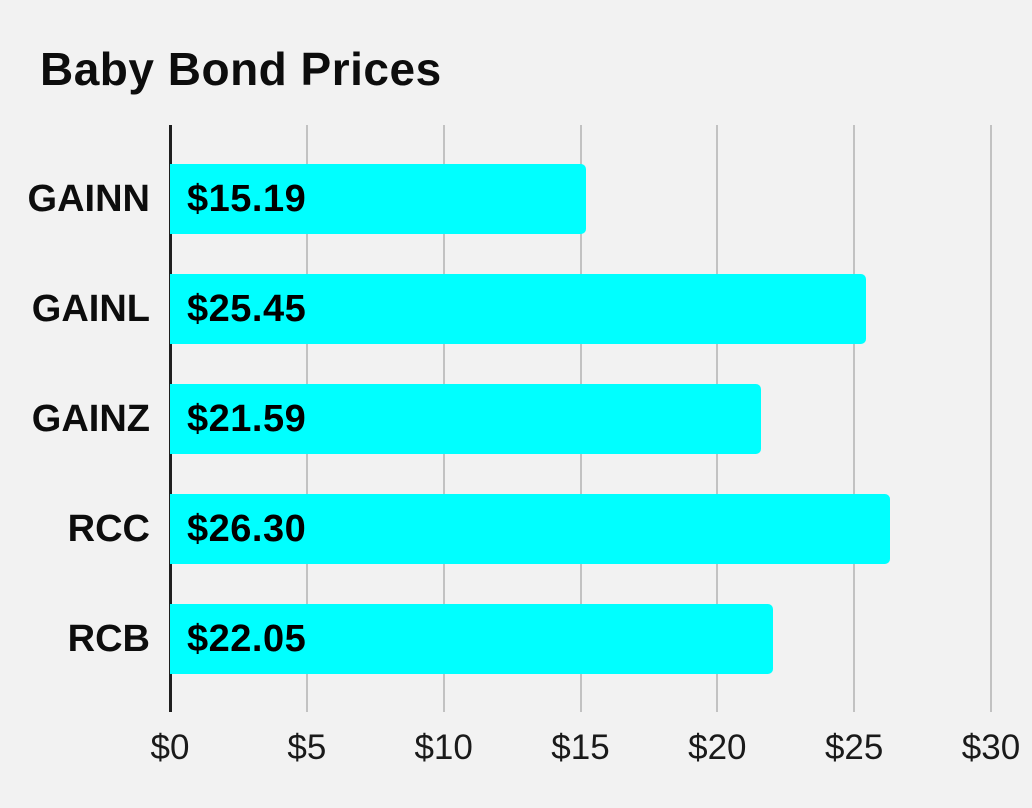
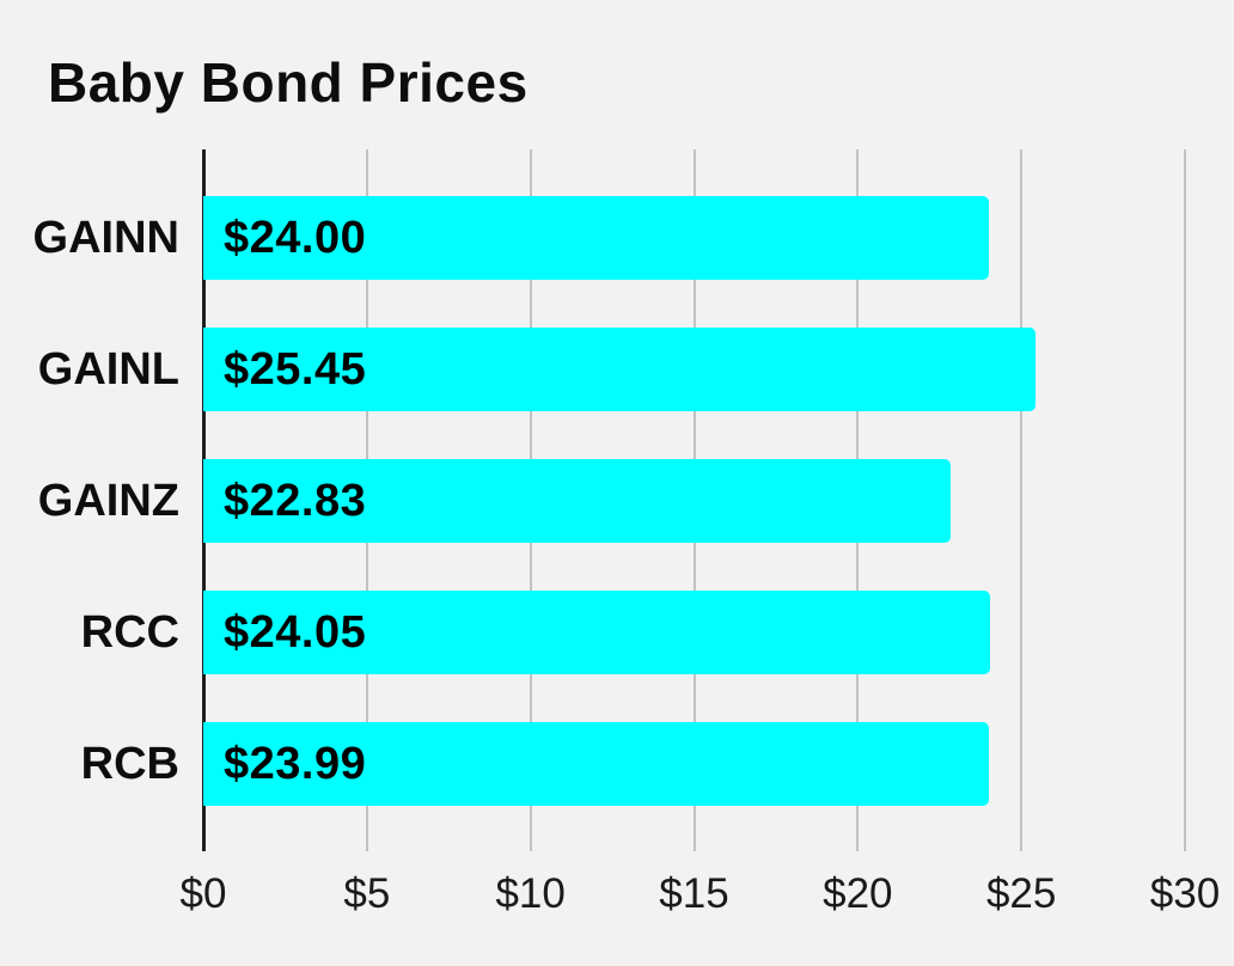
GAINN: $15.19 -> $24.00
GAINZ: $21.59 -> $22.83
RCC: $26.30 -> $24.05
RCB: $22.05 -> $23.99
